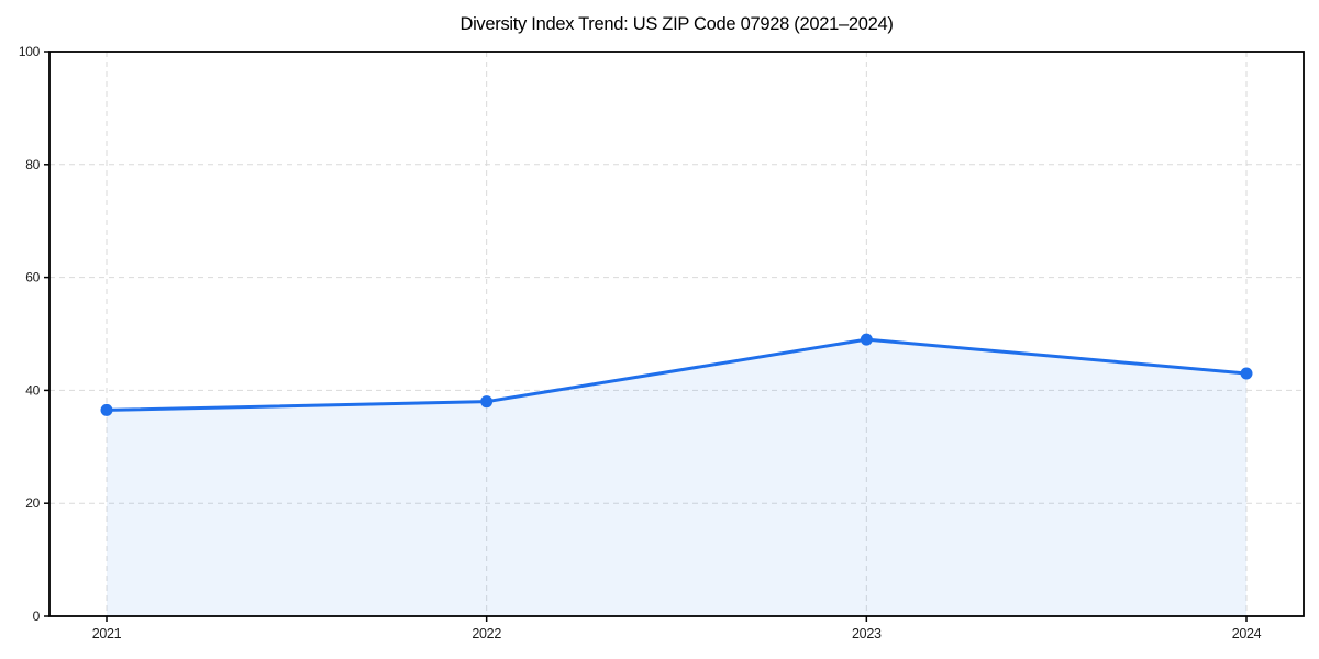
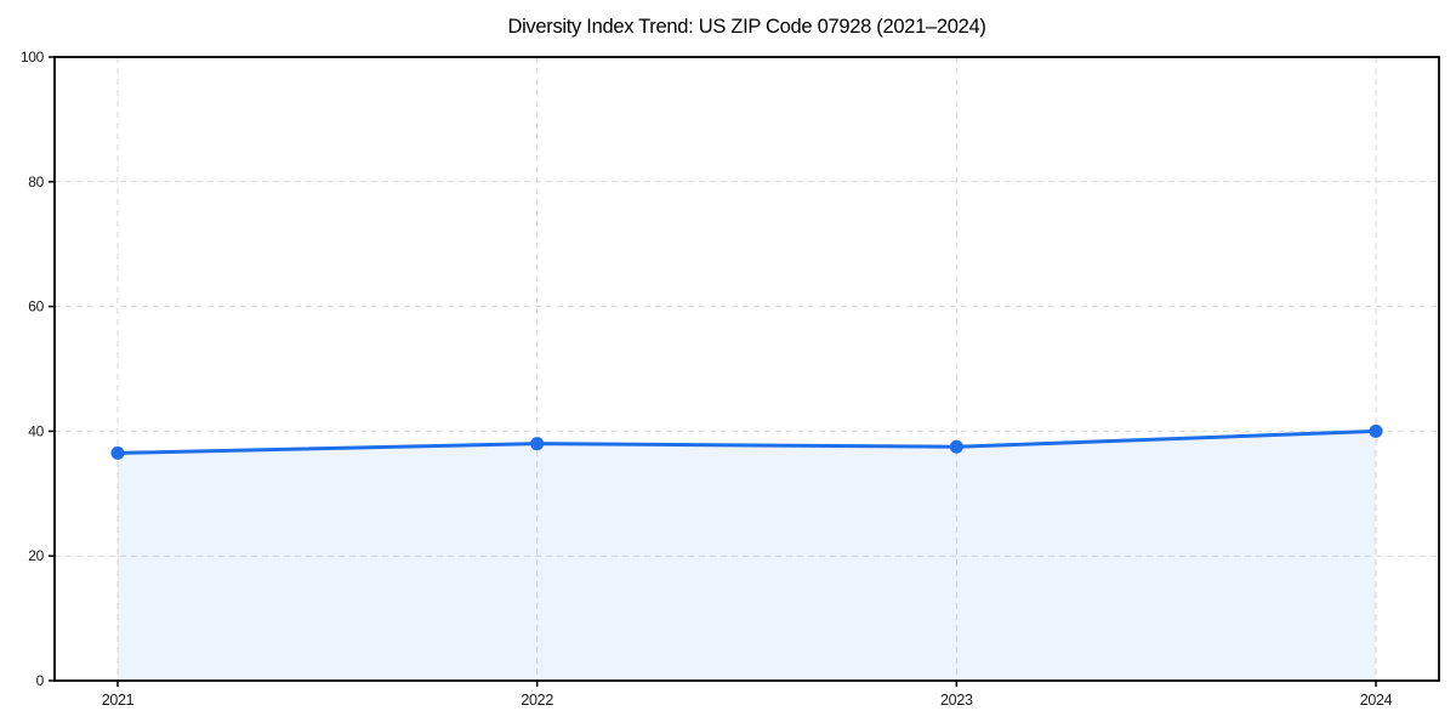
2023: 49 -> 38
2024: 43 -> 40
